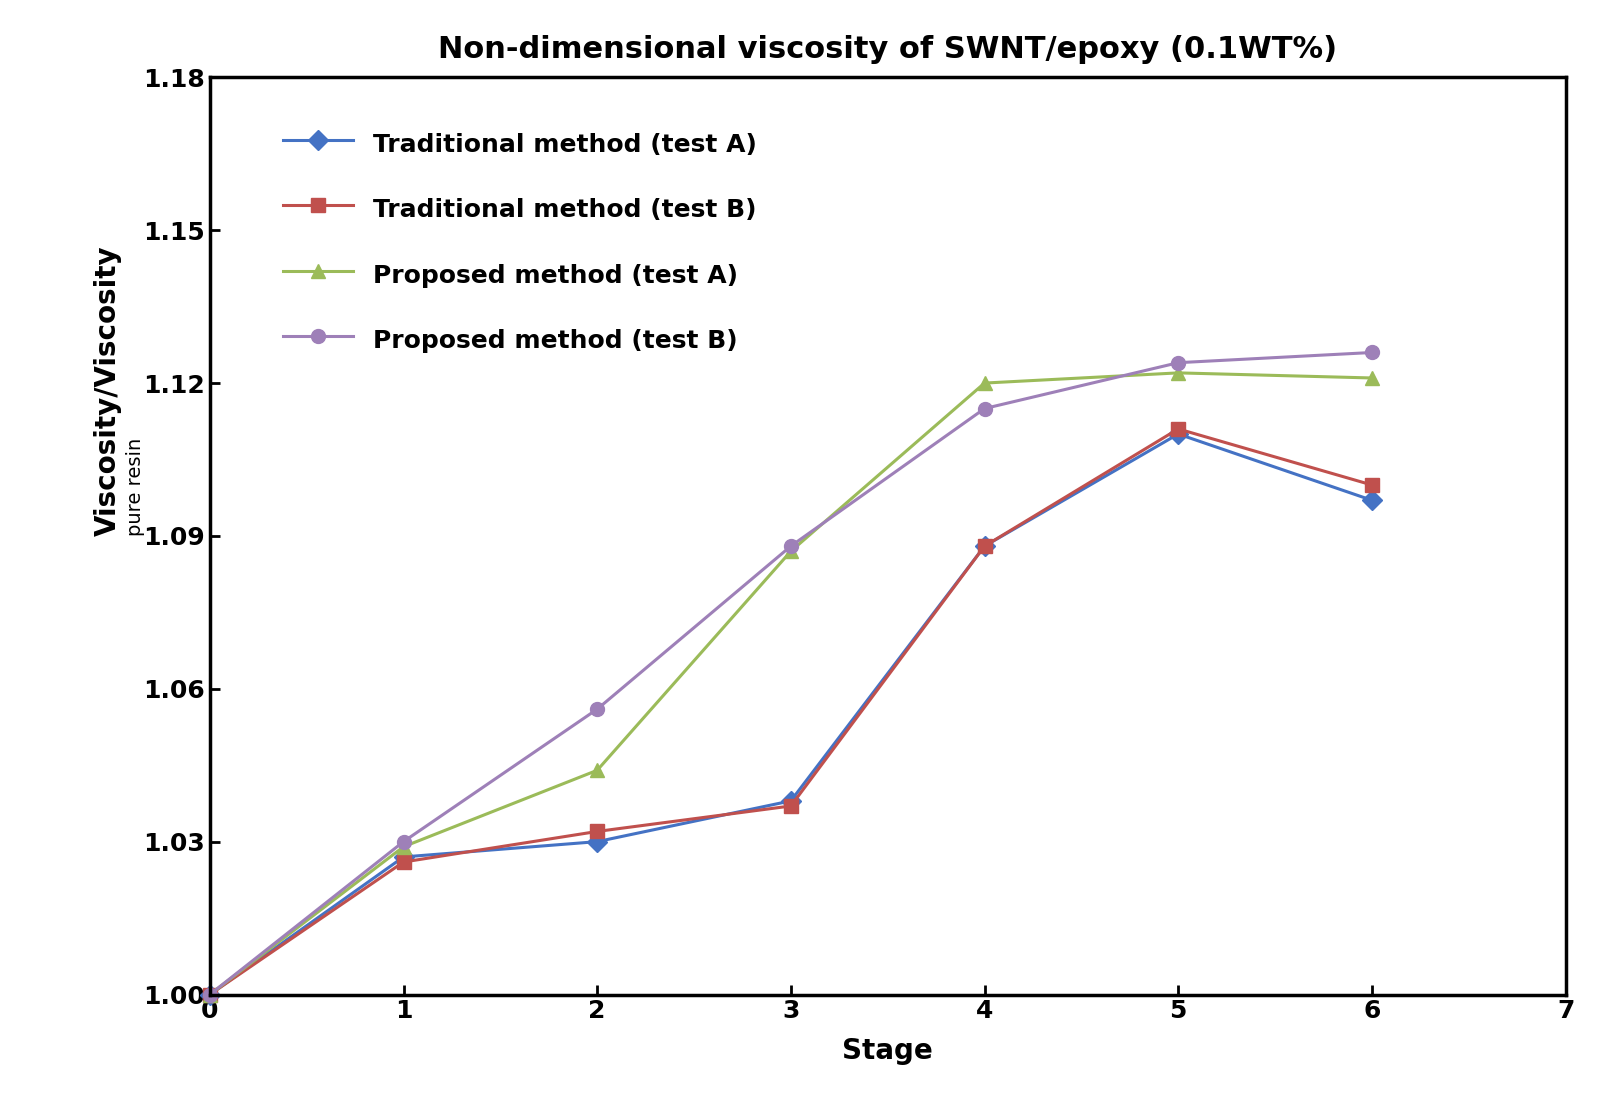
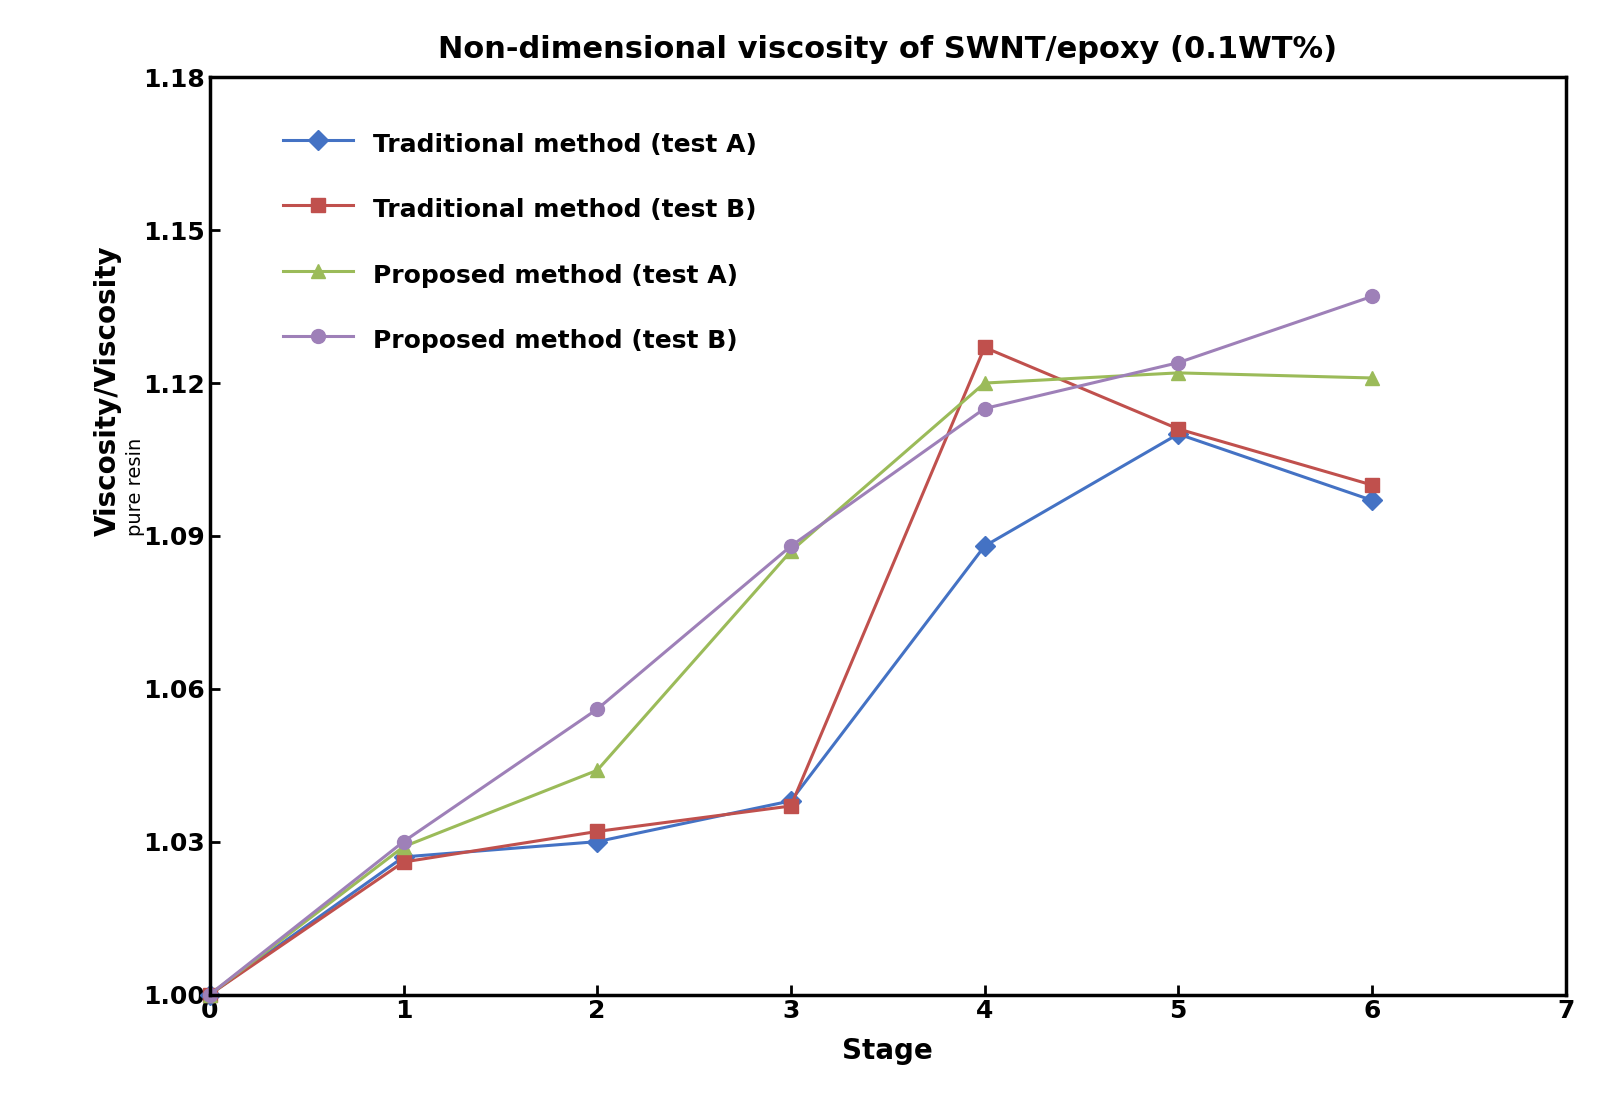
Traditional method (test B)/4: 1.088 -> 1.127
Proposed method (test B)/6: 1.126 -> 1.137
